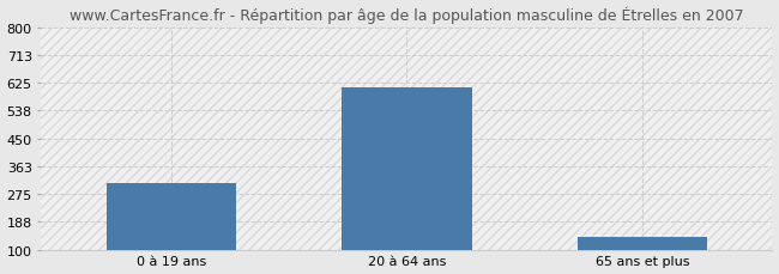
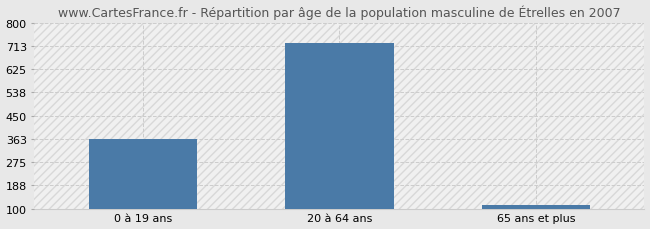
0 à 19 ans: 310 -> 363
20 à 64 ans: 610 -> 725
65 ans et plus: 140 -> 113
